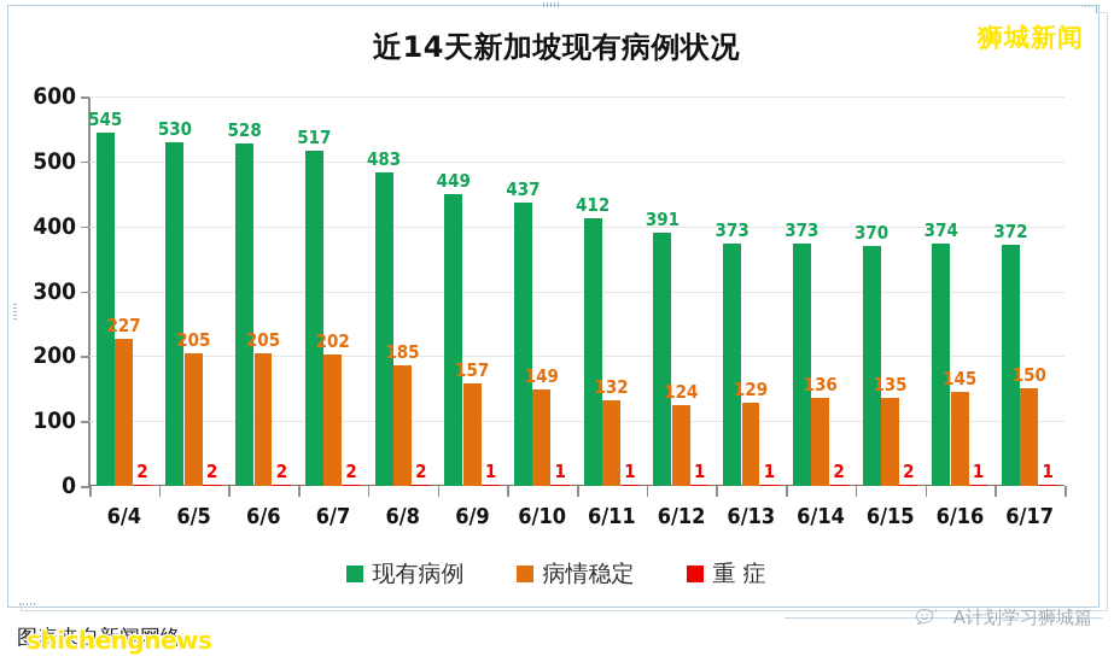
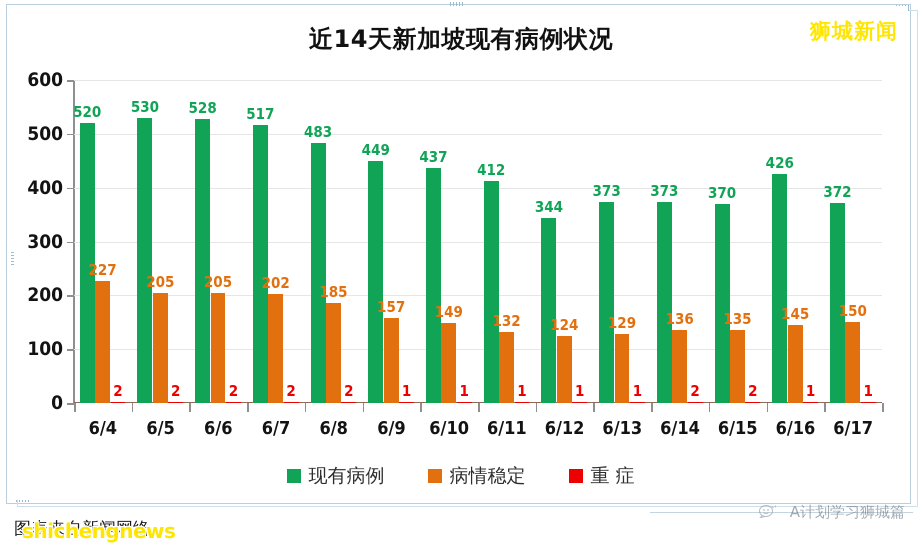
现有病例/6/4: 545 -> 520
现有病例/6/12: 391 -> 344
现有病例/6/16: 374 -> 426
